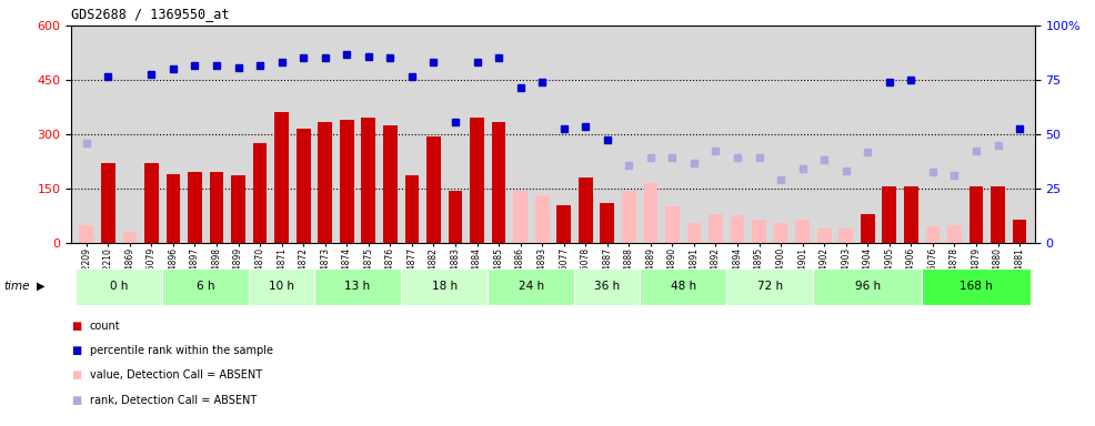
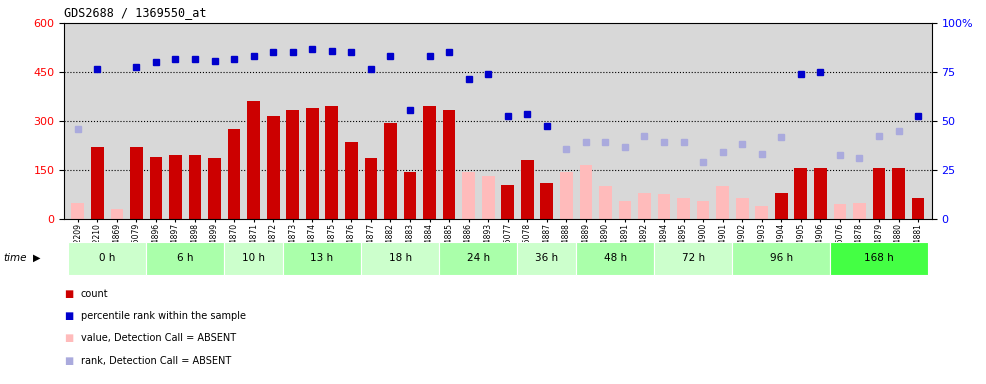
GSM114876: 325 -> 235
GSM114901: 65 -> 100
GSM114902: 40 -> 65
